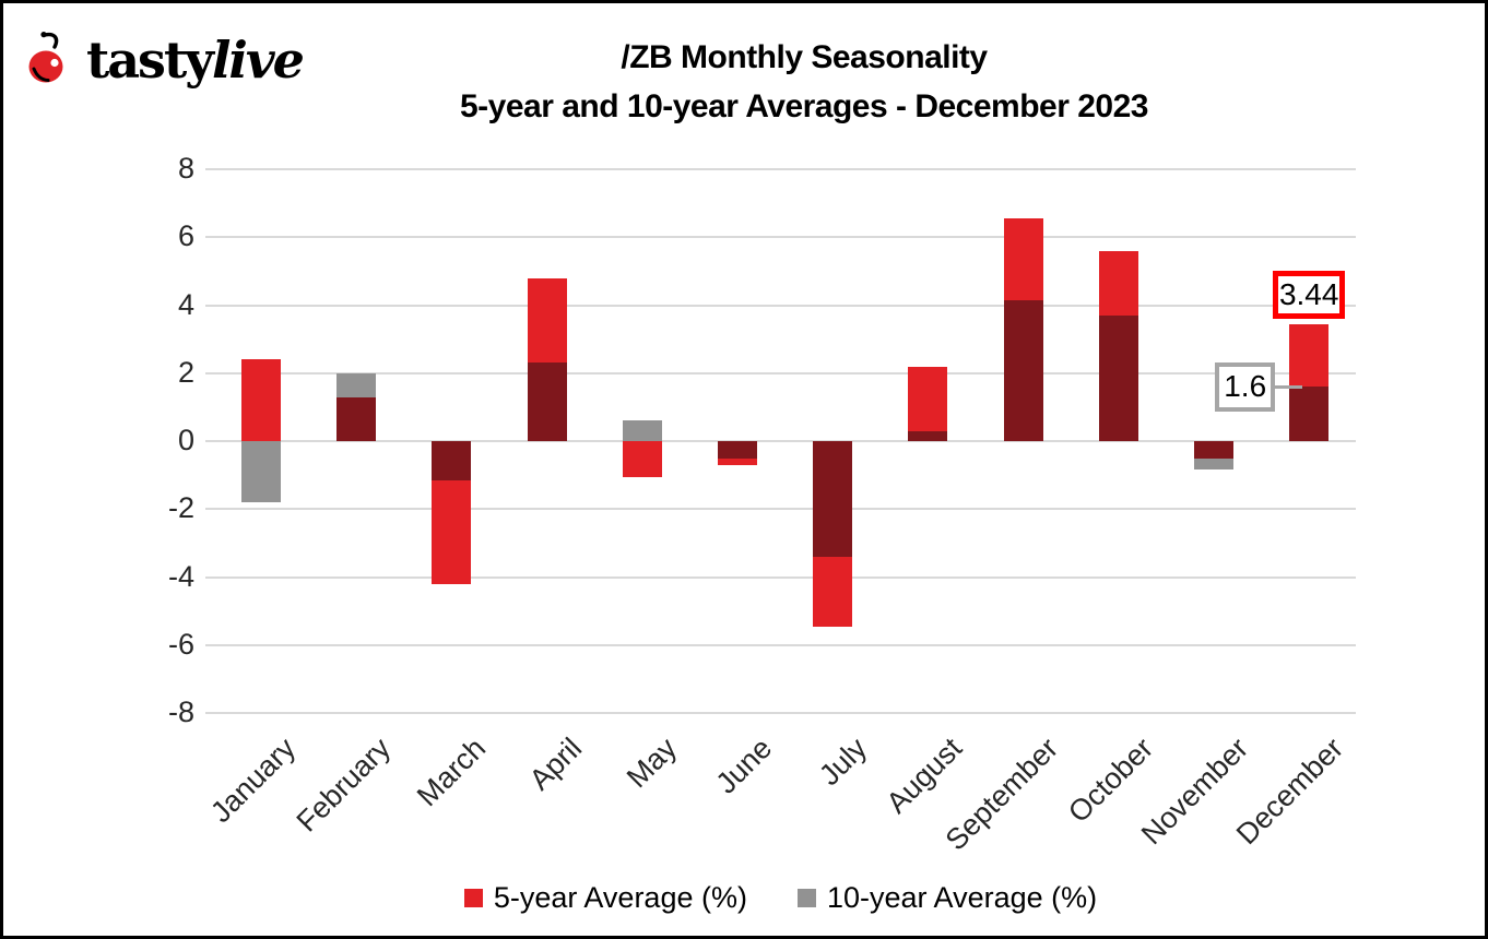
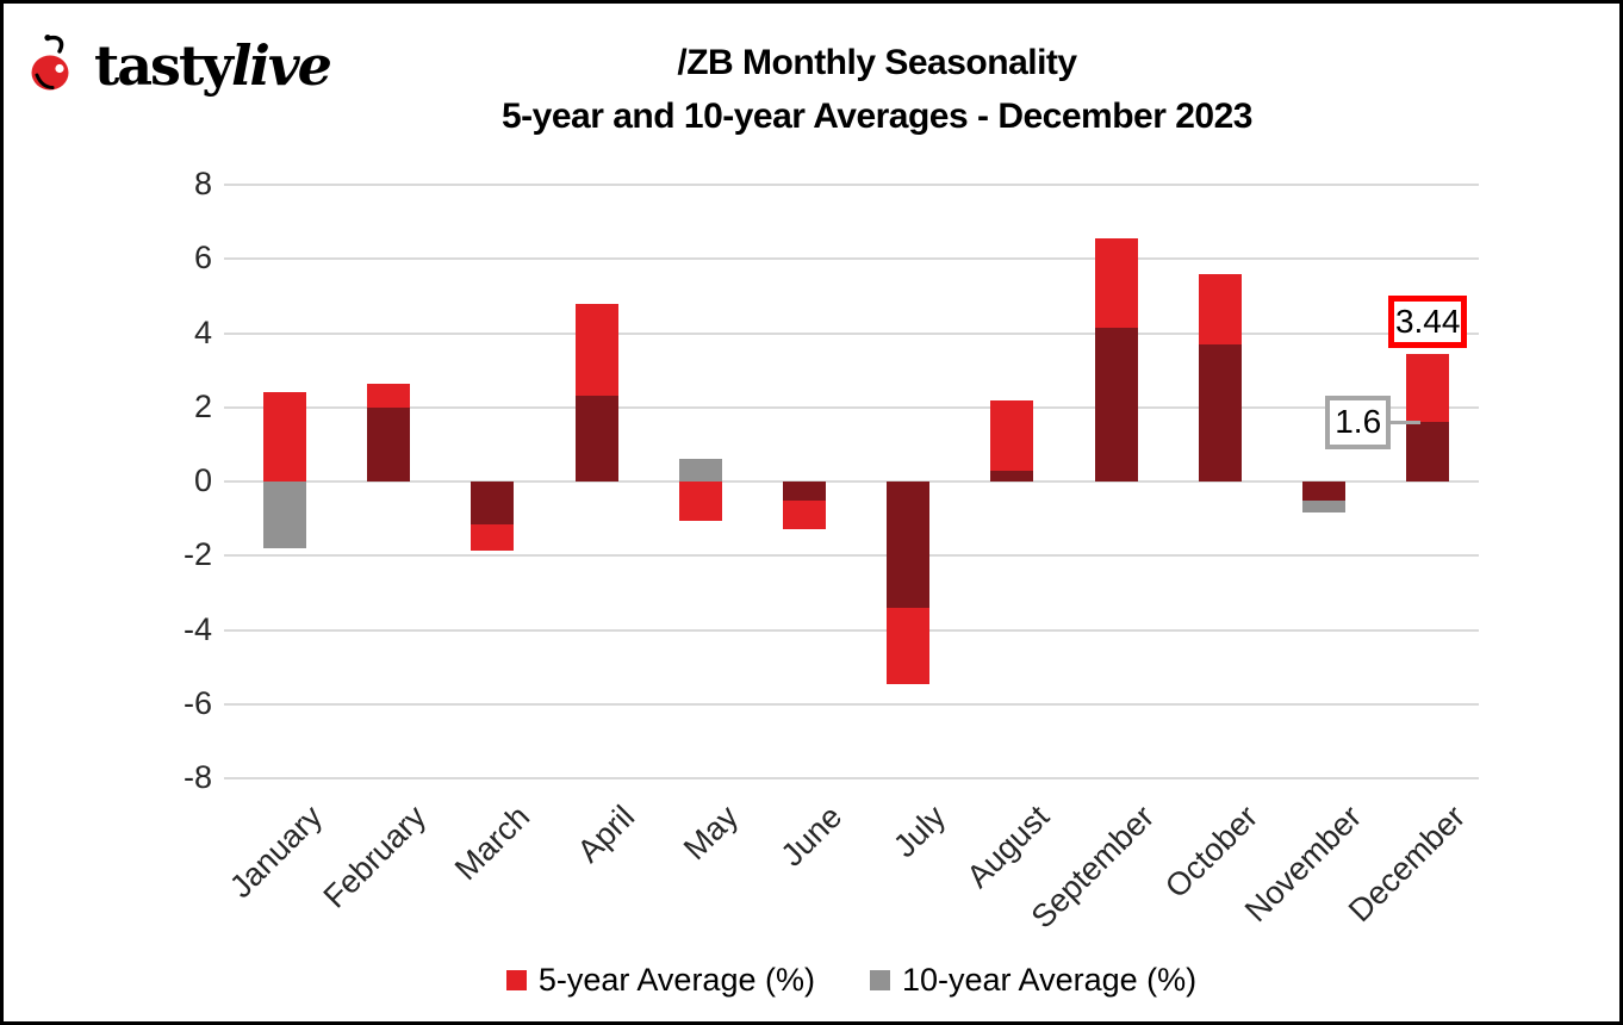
5-year Average (%)/February: 1.3 -> 2.6
5-year Average (%)/March: -4.2 -> -1.9
5-year Average (%)/June: -0.7 -> -1.3
